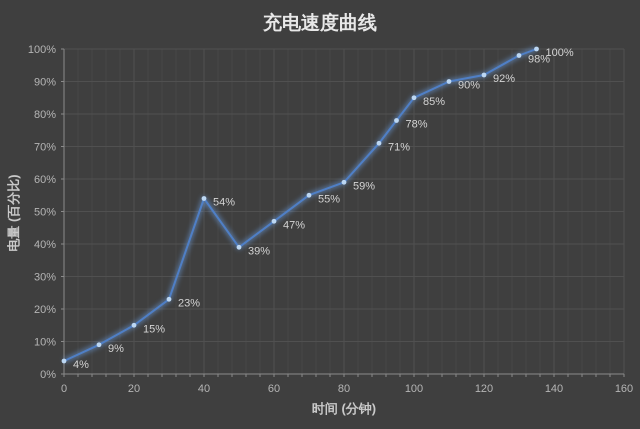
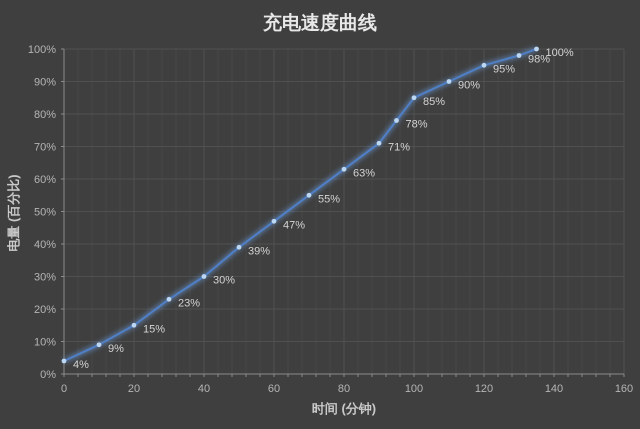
40: 54% -> 30%
80: 59% -> 63%
120: 92% -> 95%
